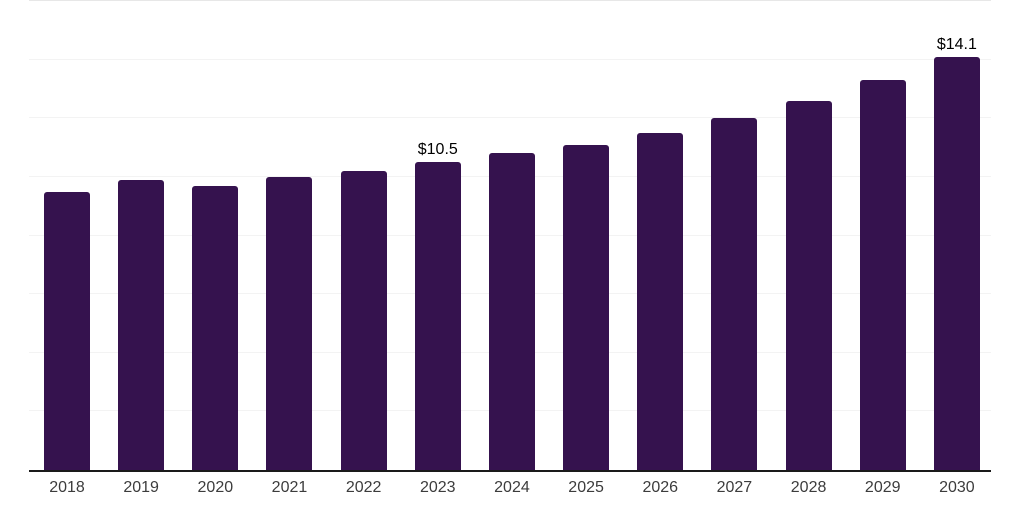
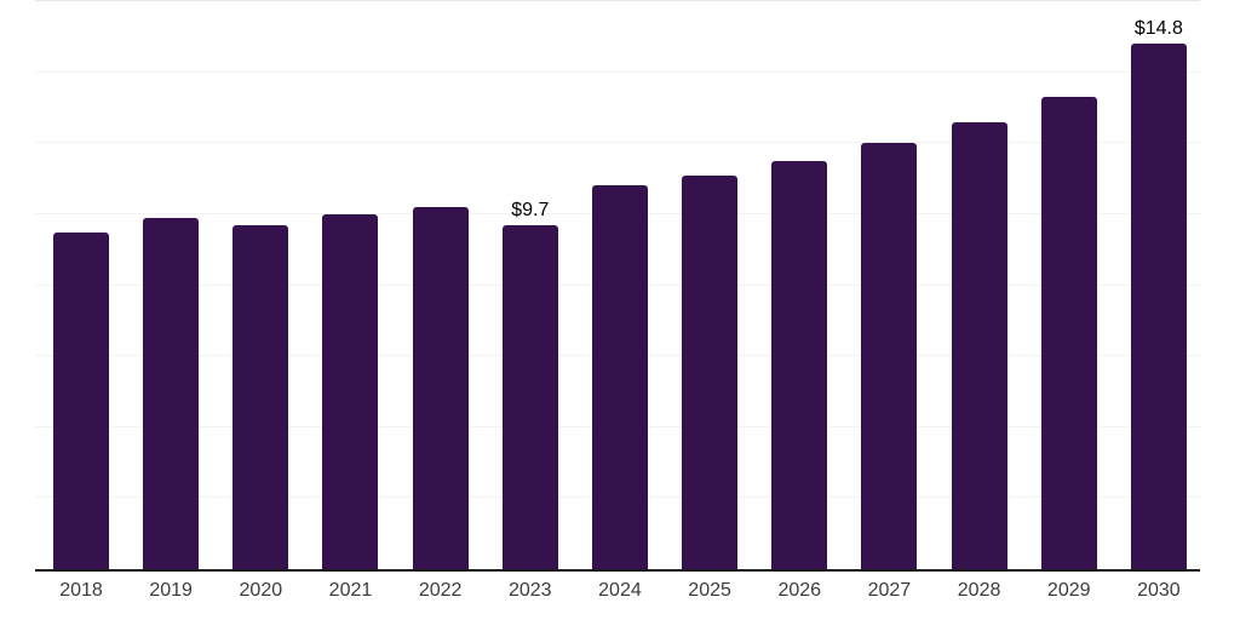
2023: $10.5 -> $9.7
2030: $14.1 -> $14.8
